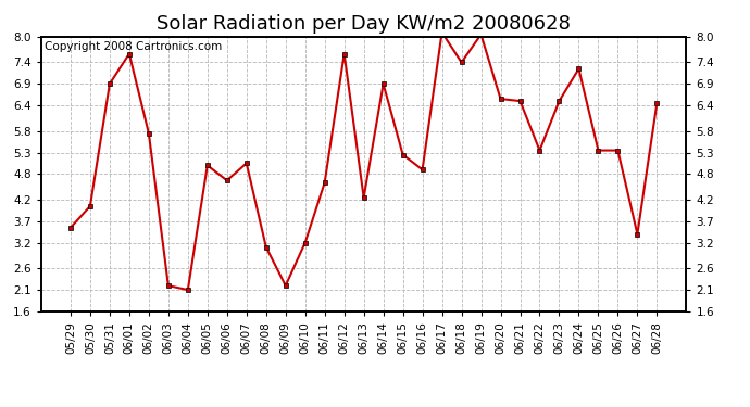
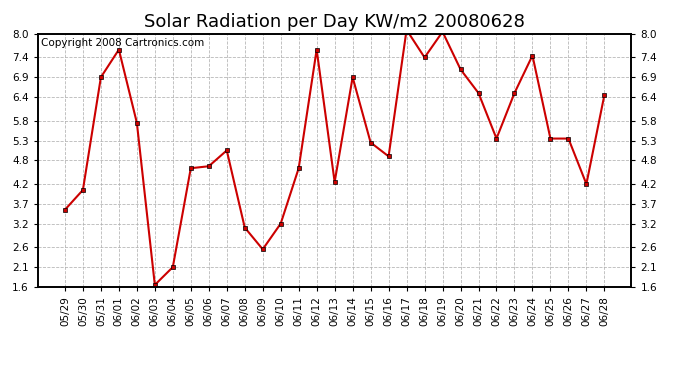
06/03: 2.20 -> 1.65
06/05: 5.00 -> 4.60
06/09: 2.20 -> 2.55
06/20: 6.55 -> 7.10
06/24: 7.25 -> 7.45
06/27: 3.40 -> 4.20
